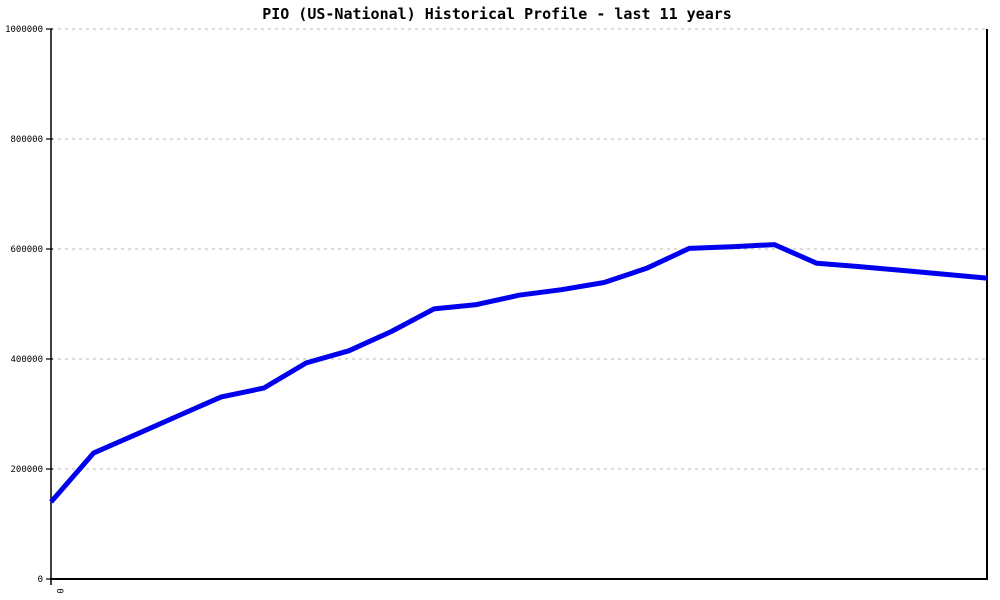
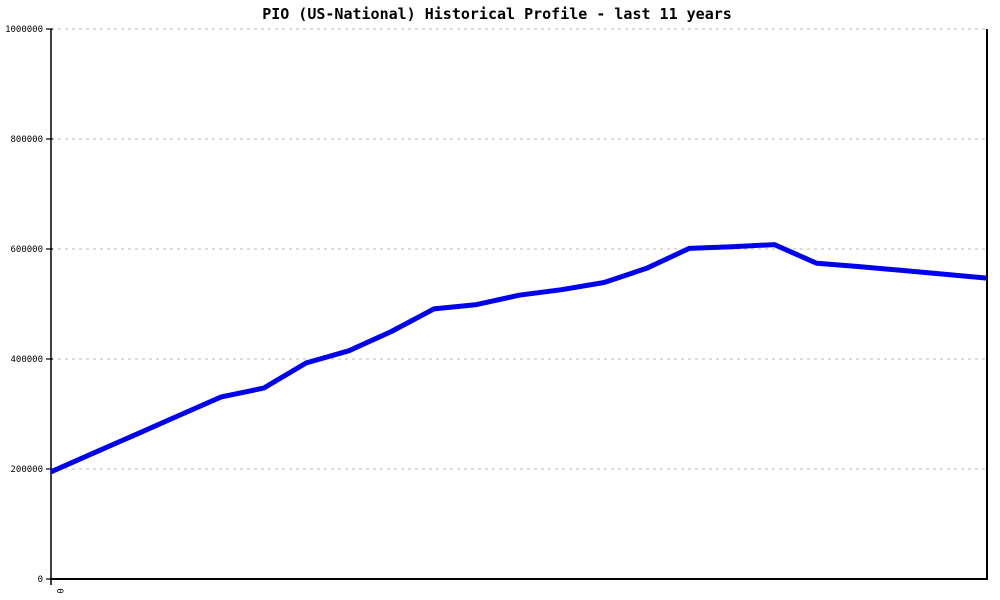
0: 140000 -> 200000
